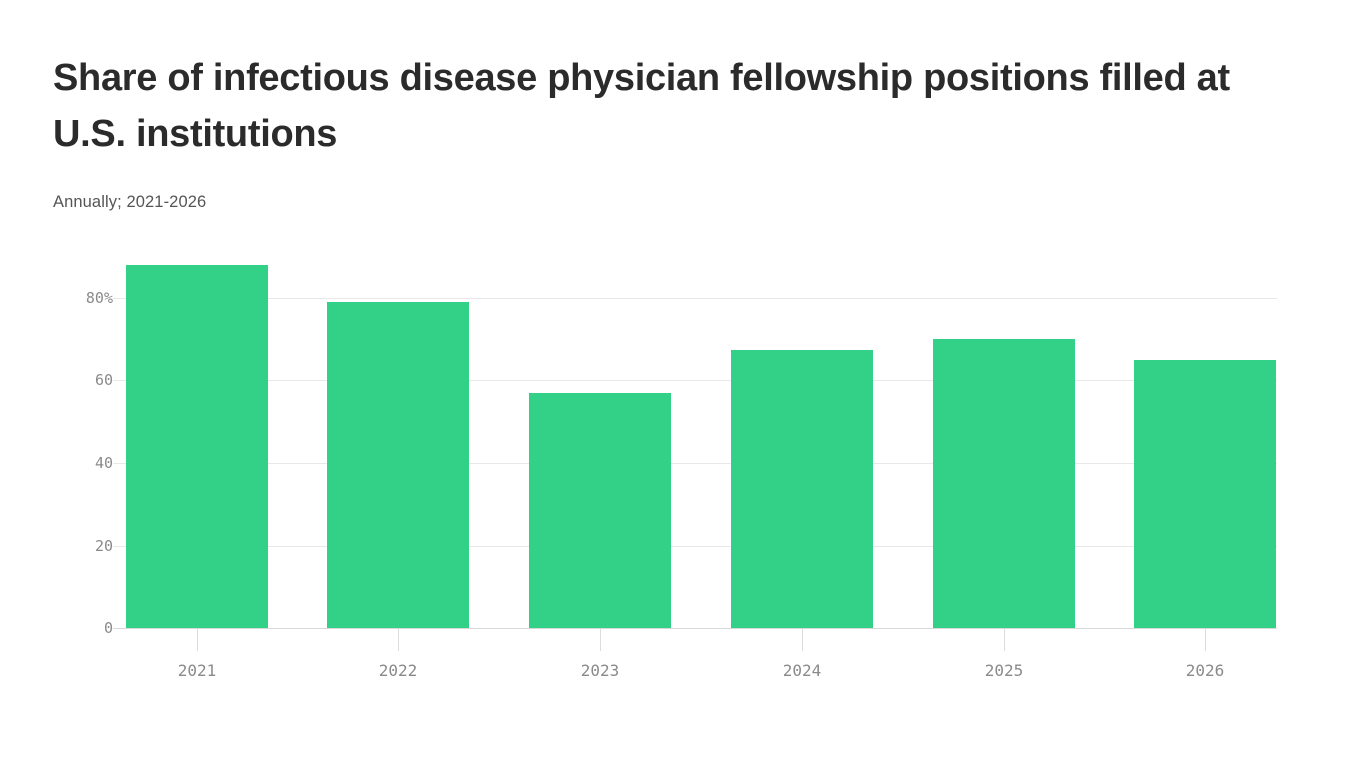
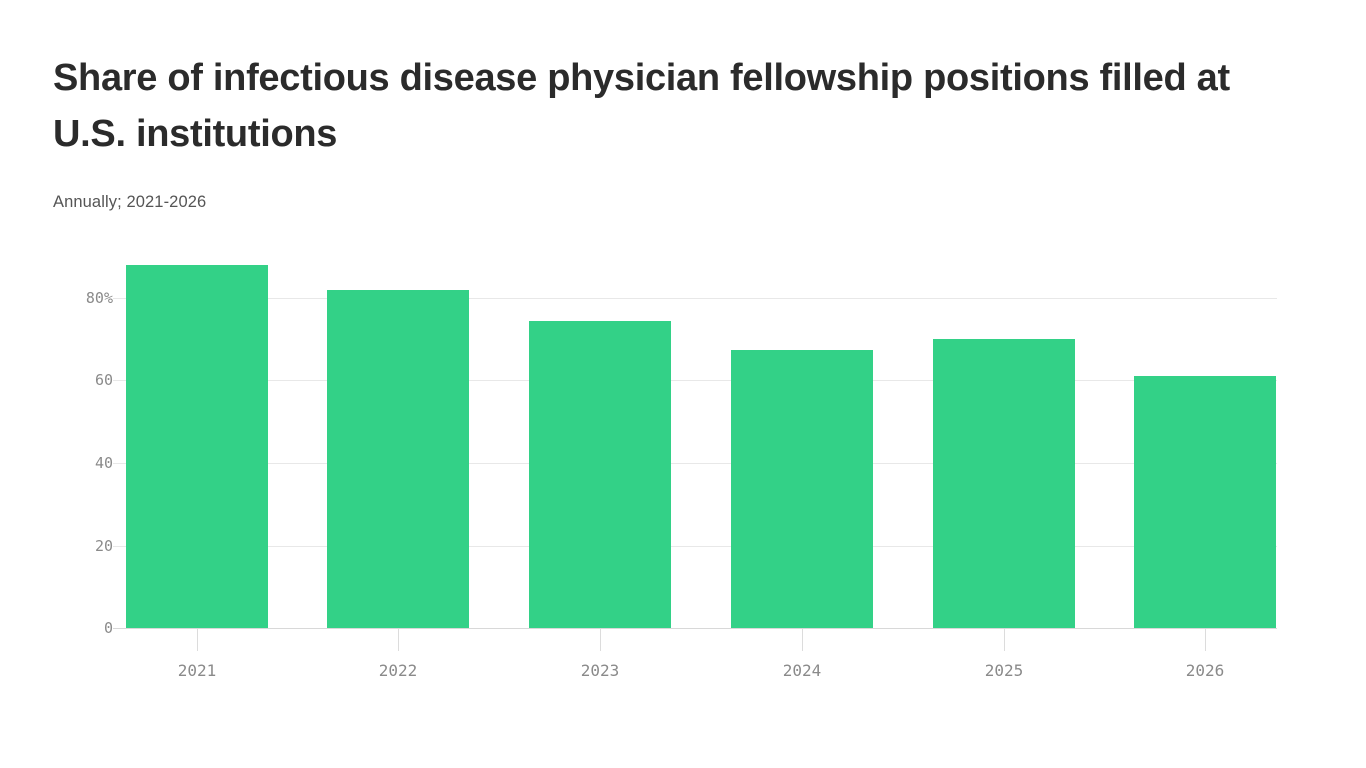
2022: 79% -> 82%
2023: 57% -> 74%
2026: 65% -> 61%
